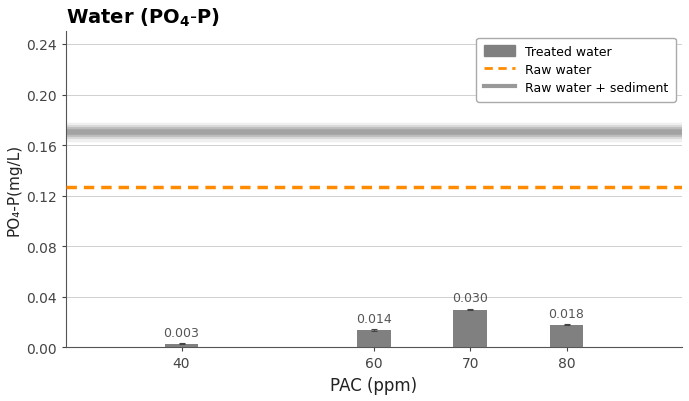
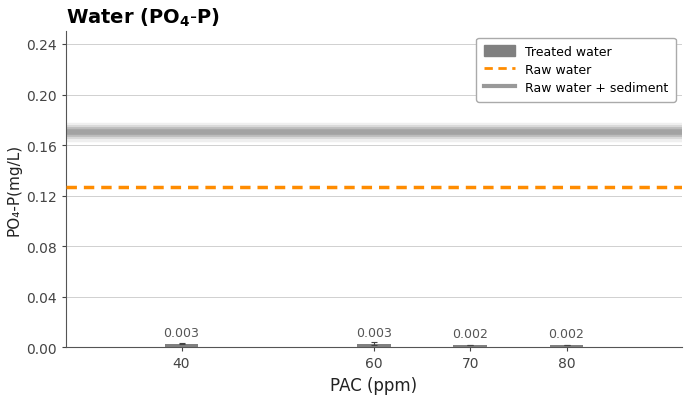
60: 0.014 -> 0.003
70: 0.030 -> 0.002
80: 0.018 -> 0.002
